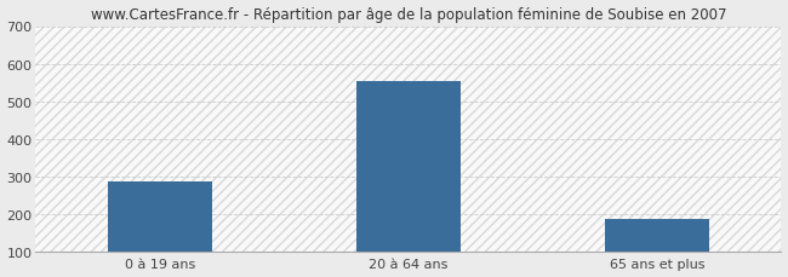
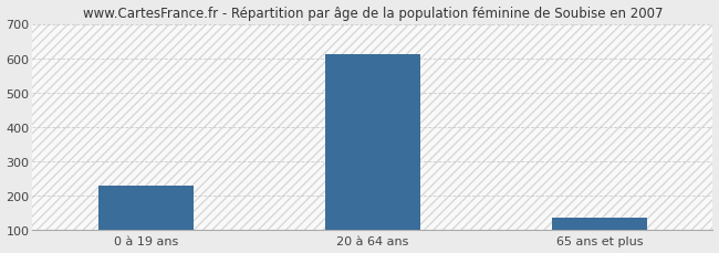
0 à 19 ans: 285 -> 230
20 à 64 ans: 555 -> 610
65 ans et plus: 185 -> 135
